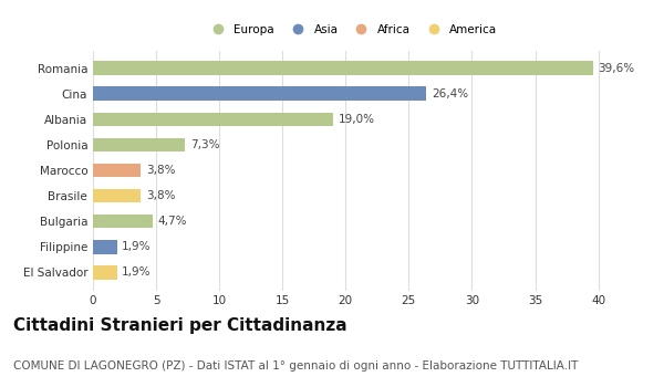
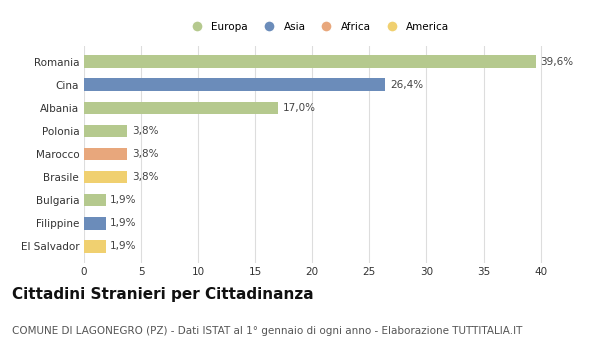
Albania: 19,0% -> 17,0%
Polonia: 7,3% -> 3,8%
Bulgaria: 4,7% -> 1,9%
